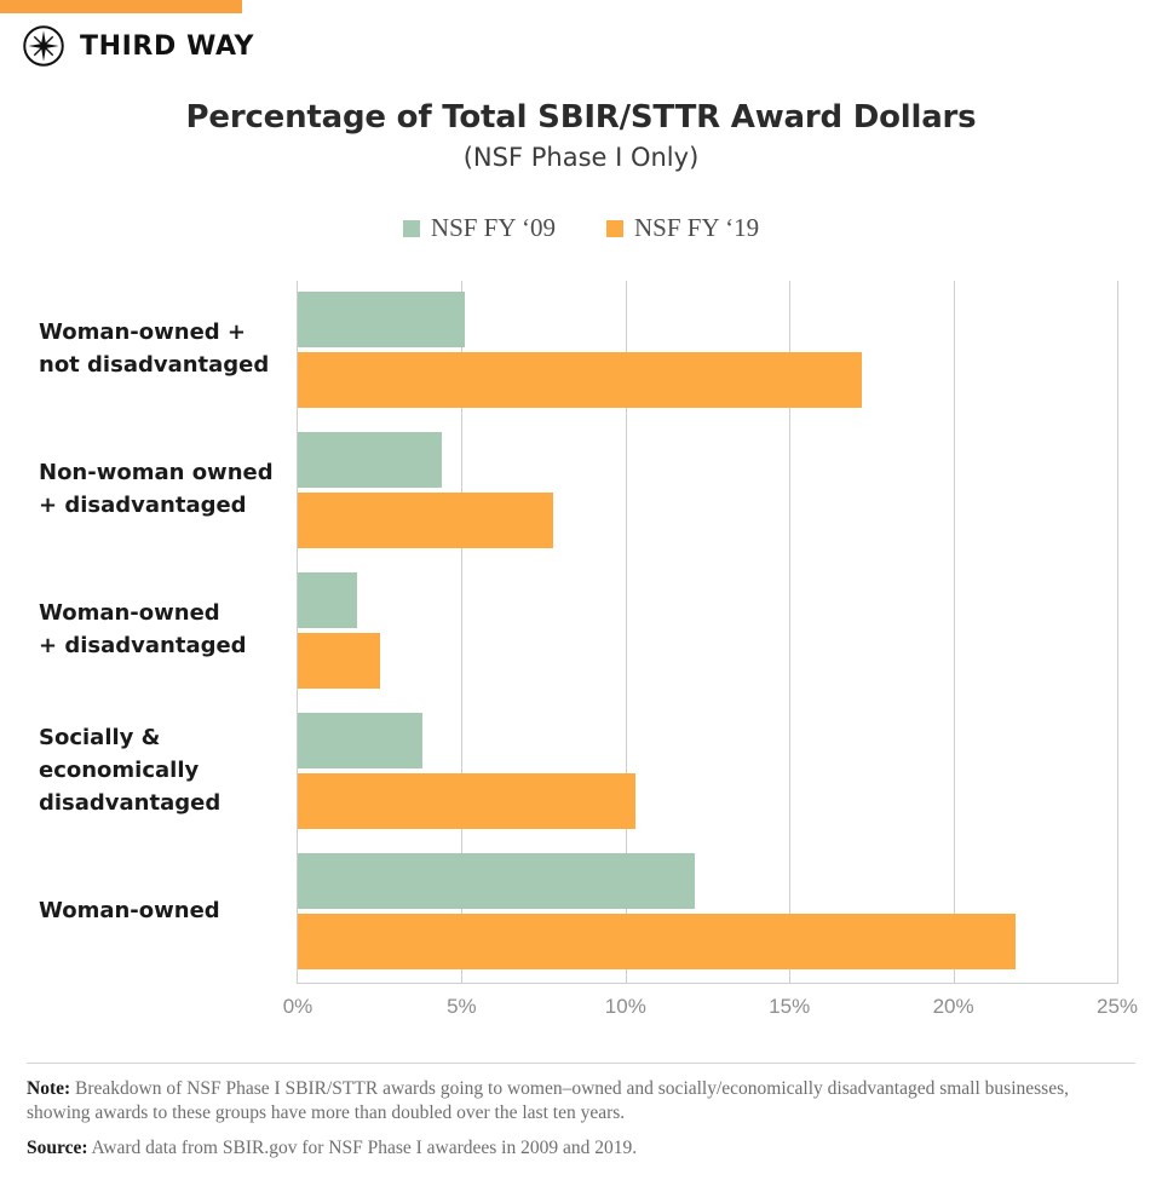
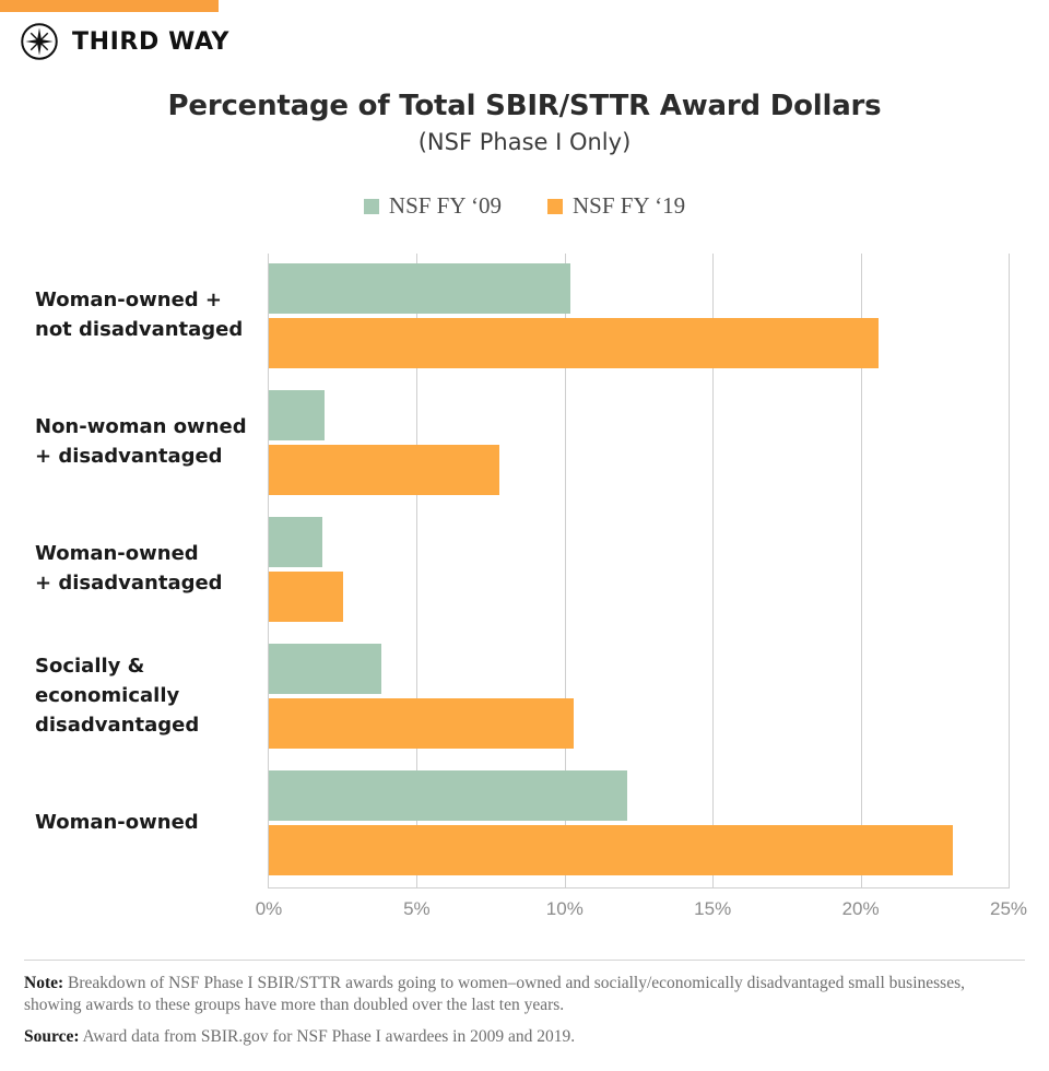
NSF FY ‘09/Woman-owned + not disadvantaged: 5.1% -> 10.2%
NSF FY ‘19/Woman-owned + not disadvantaged: 17.2% -> 20.6%
NSF FY ‘09/Non-woman owned + disadvantaged: 4.4% -> 1.9%
NSF FY ‘19/Woman-owned: 21.9% -> 23.1%
